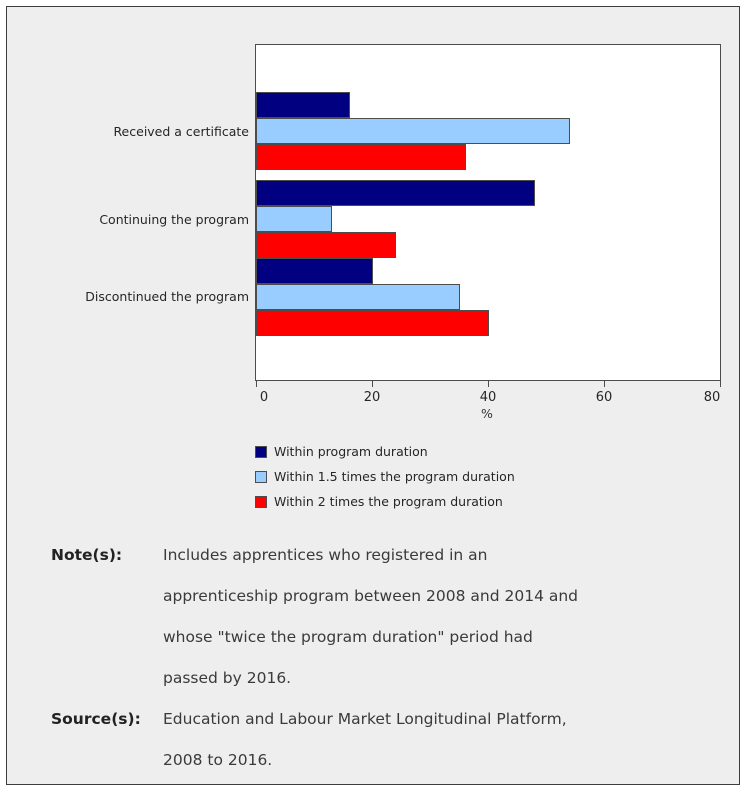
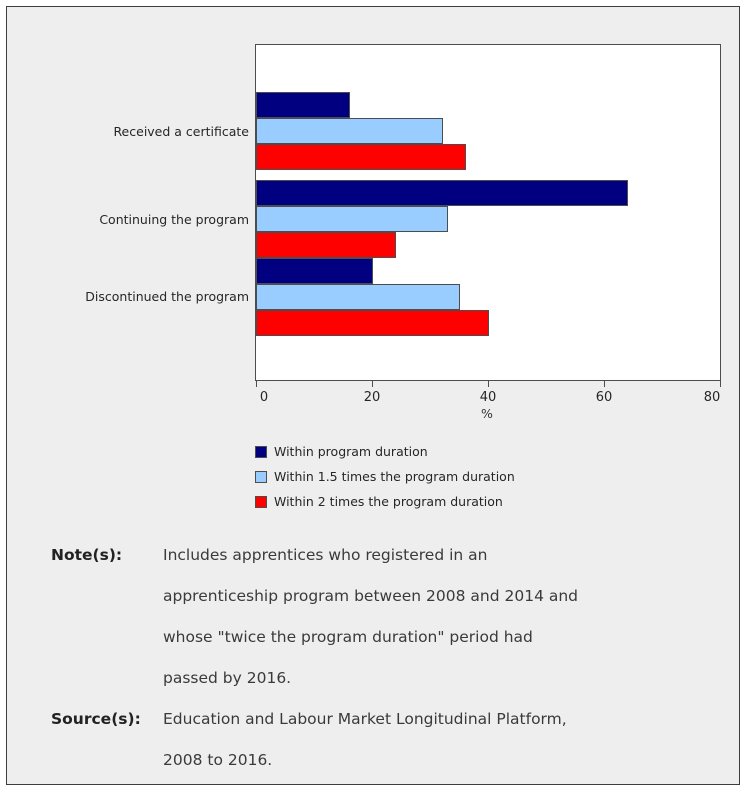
Within 1.5 times the program duration/Received a certificate: 54 -> 32
Within program duration/Continuing the program: 48 -> 64
Within 1.5 times the program duration/Continuing the program: 13 -> 33
